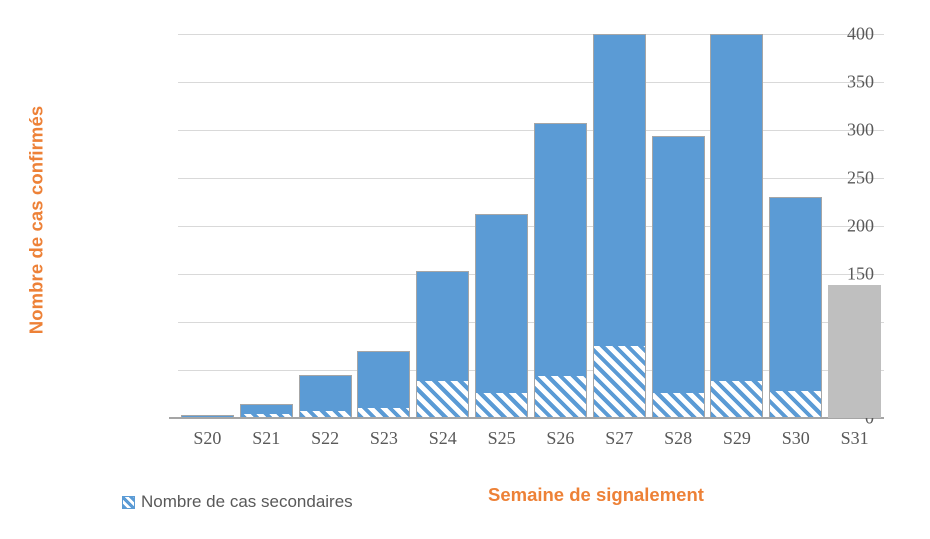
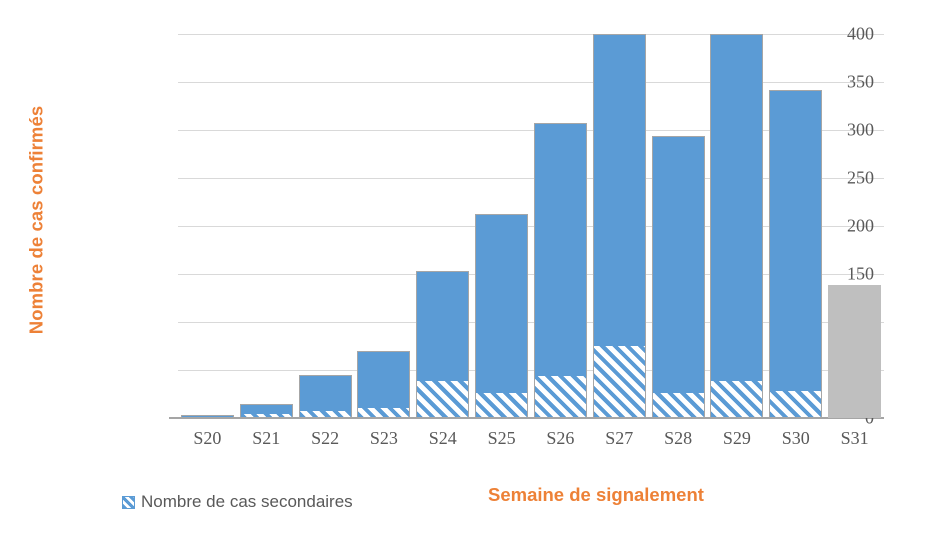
Nombre de cas confirmés/S30: 230 -> 340
